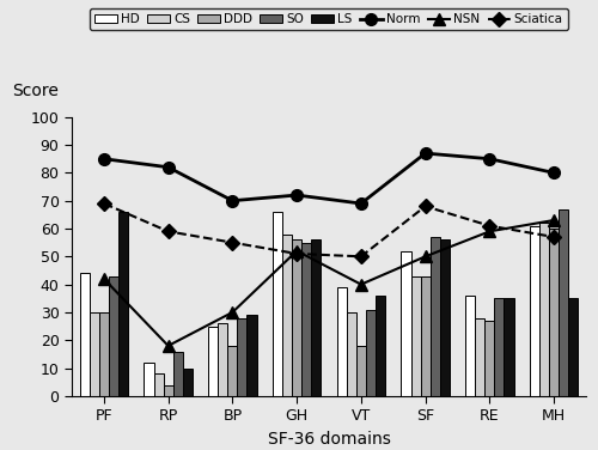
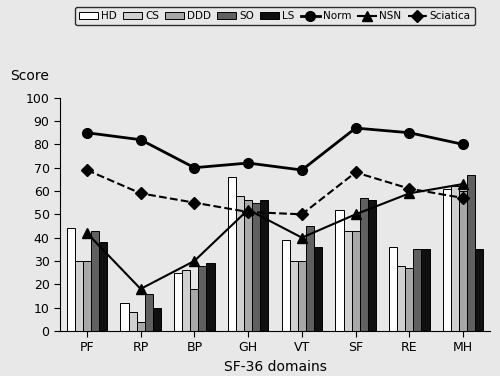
LS/PF: 66 -> 38
DDD/VT: 18 -> 30
SO/VT: 31 -> 45
